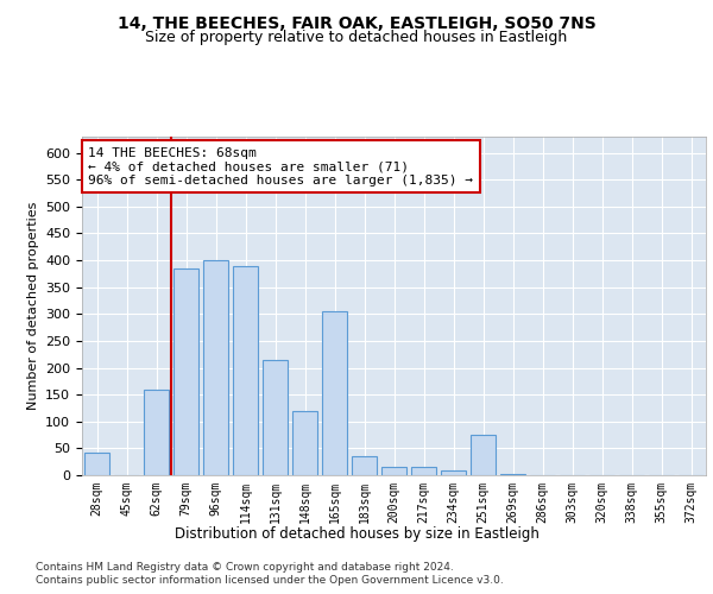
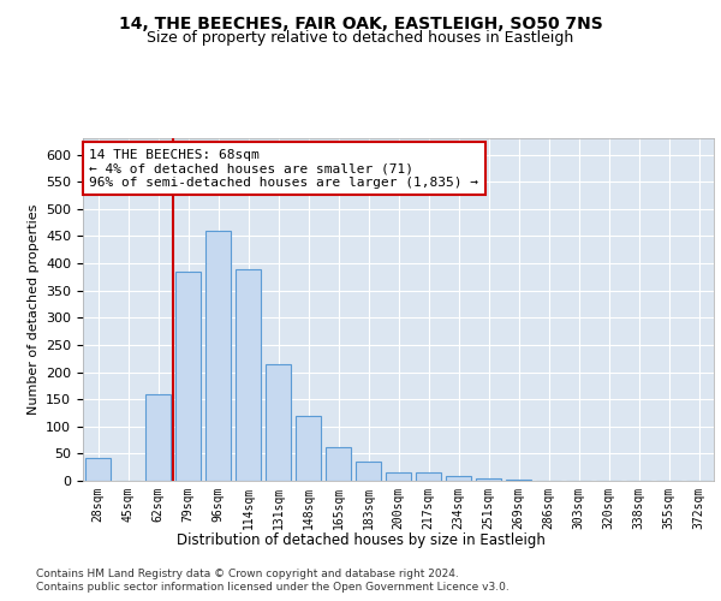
96sqm: 400 -> 460
165sqm: 305 -> 62
251sqm: 75 -> 5
